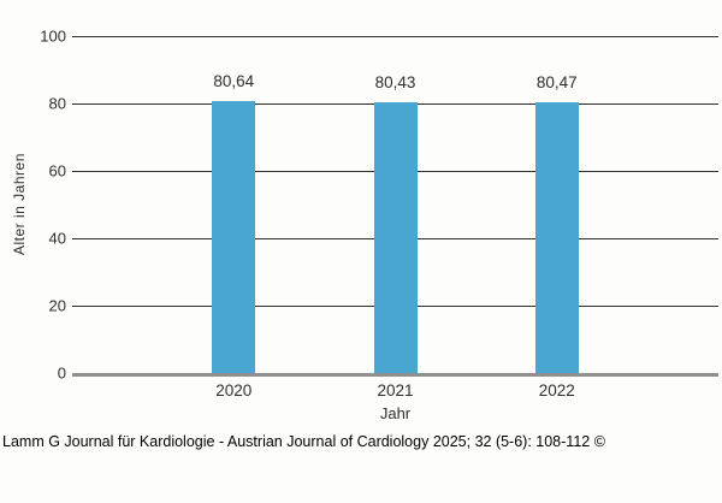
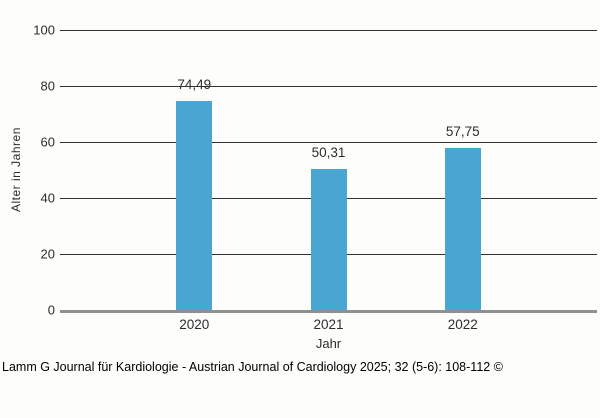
2020: 80,64 -> 74,49
2021: 80,43 -> 50,31
2022: 80,47 -> 57,75
